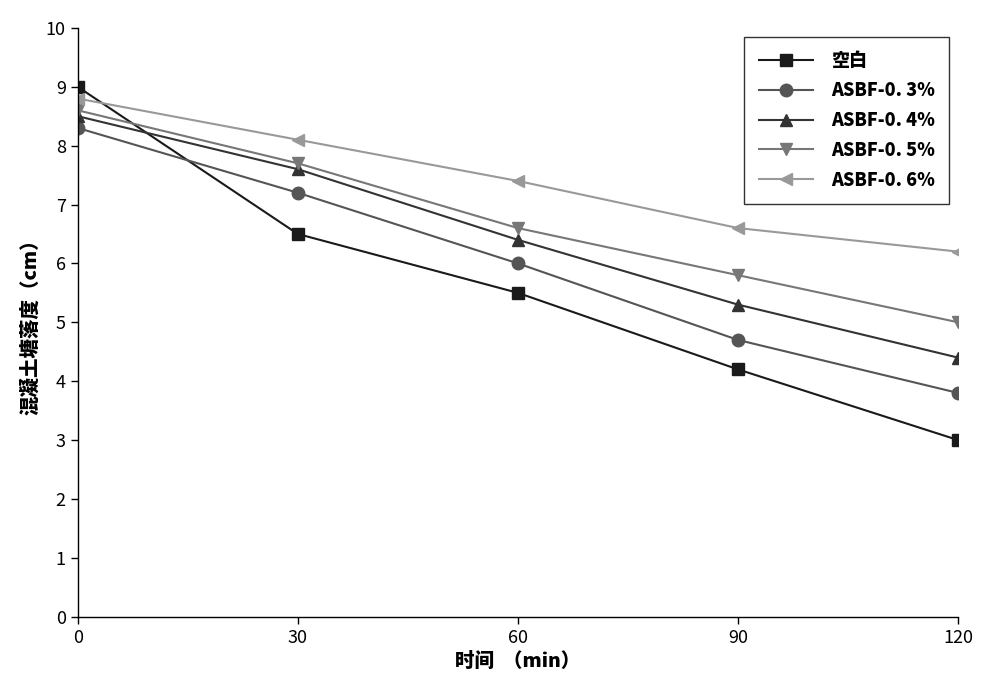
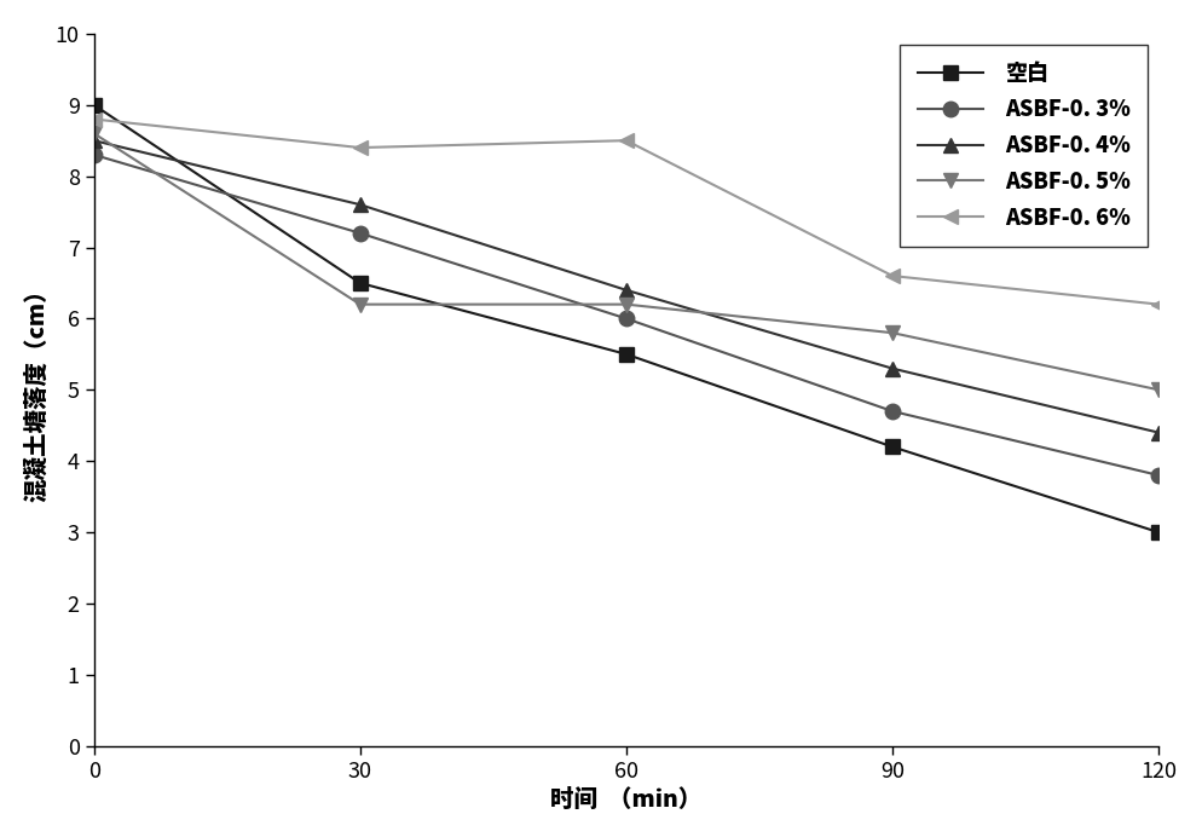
ASBF-0. 5%/30: 7.7 -> 6.2
ASBF-0. 6%/30: 8.1 -> 8.4
ASBF-0. 5%/60: 6.6 -> 6.2
ASBF-0. 6%/60: 7.4 -> 8.5
